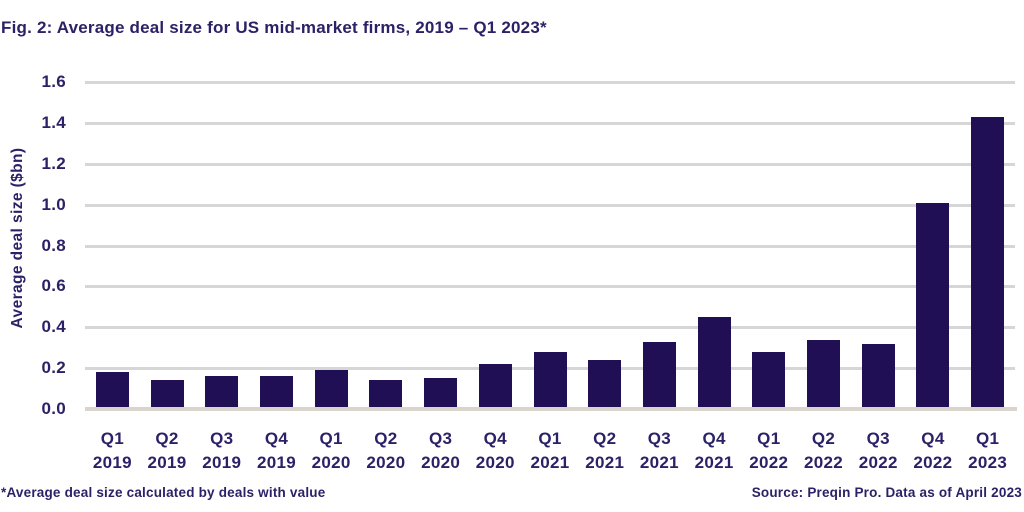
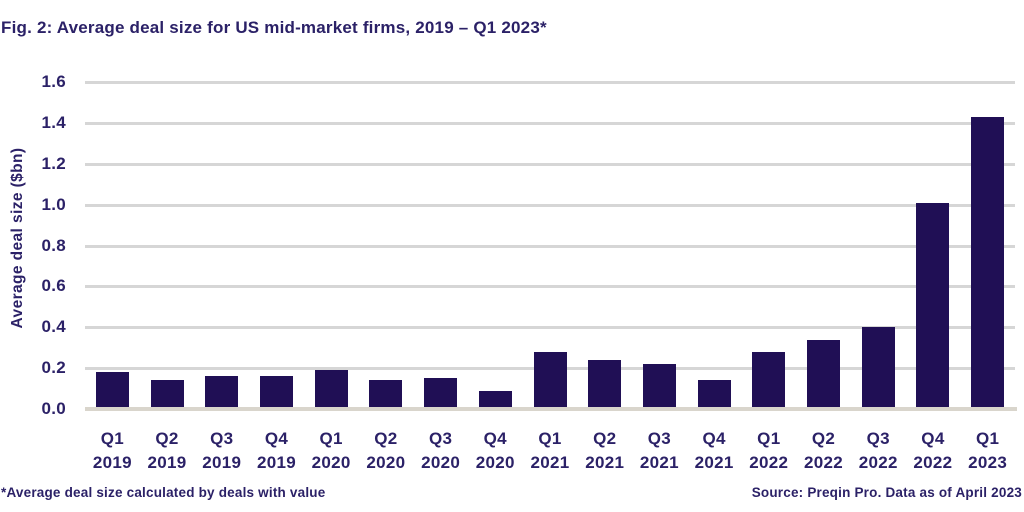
Q4 2020: 0.22 -> 0.09
Q3 2021: 0.33 -> 0.22
Q4 2021: 0.45 -> 0.14
Q3 2022: 0.32 -> 0.40
